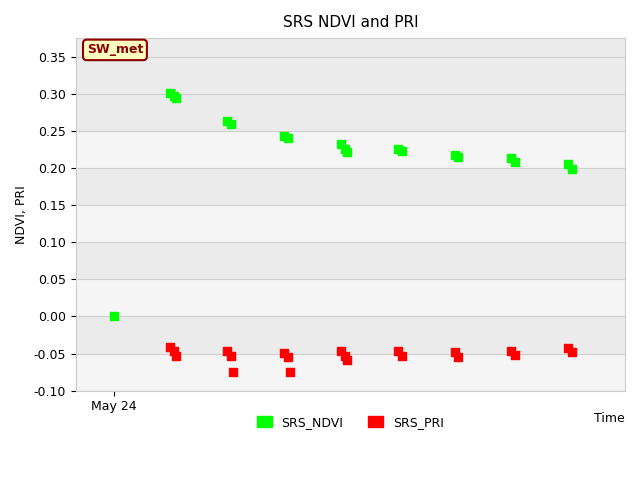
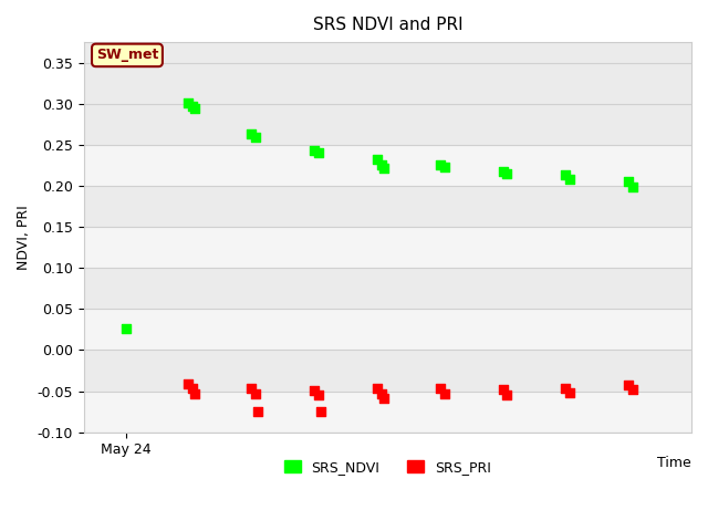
SRS_NDVI/May 24: 0.001 -> 0.026
